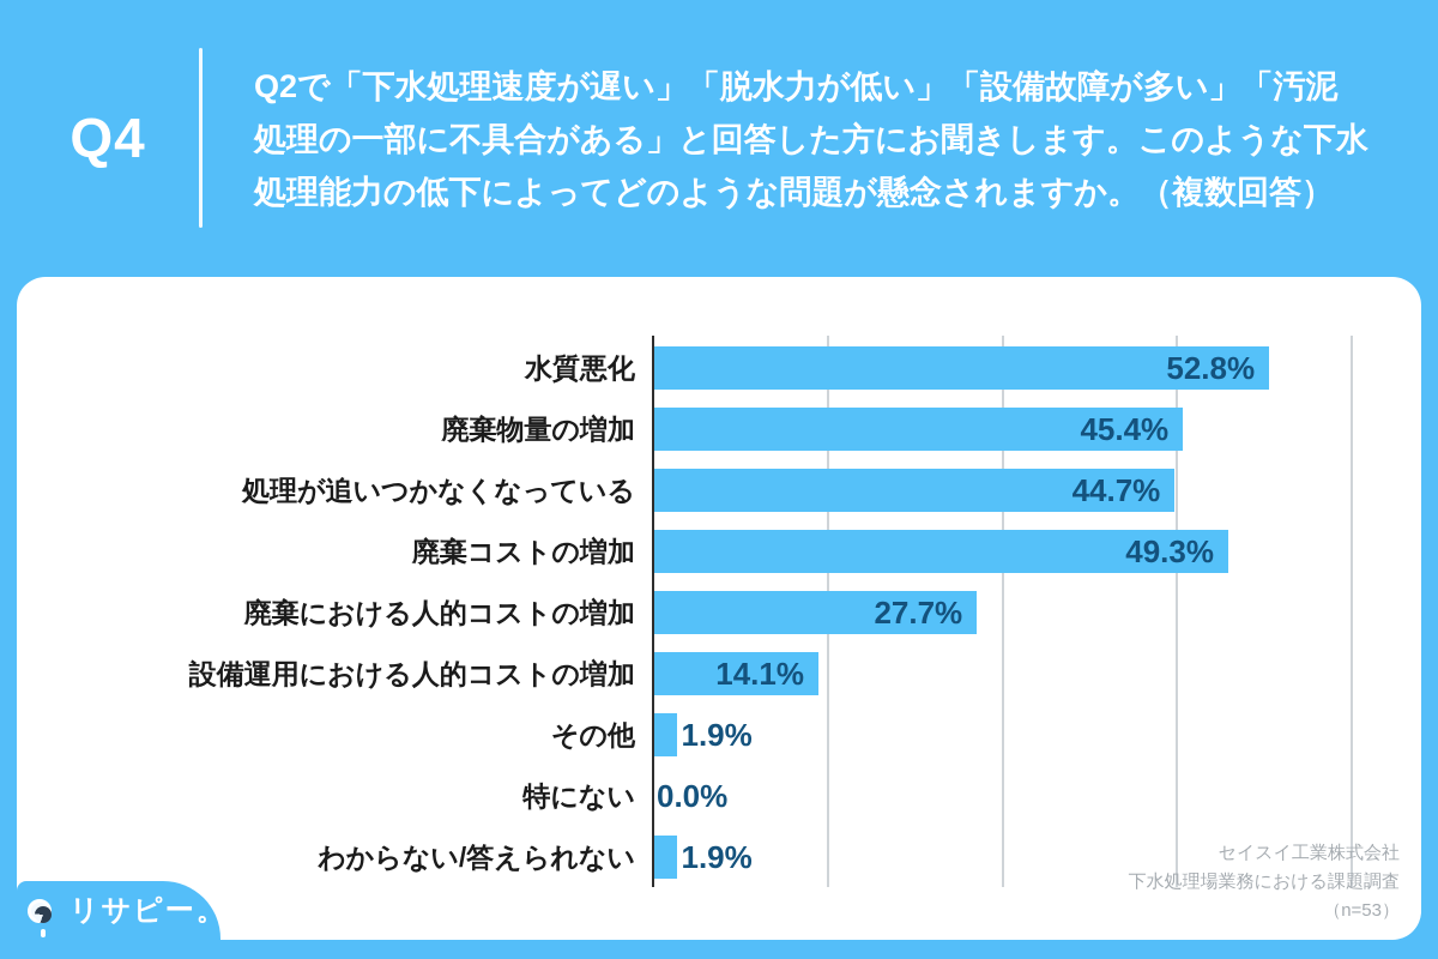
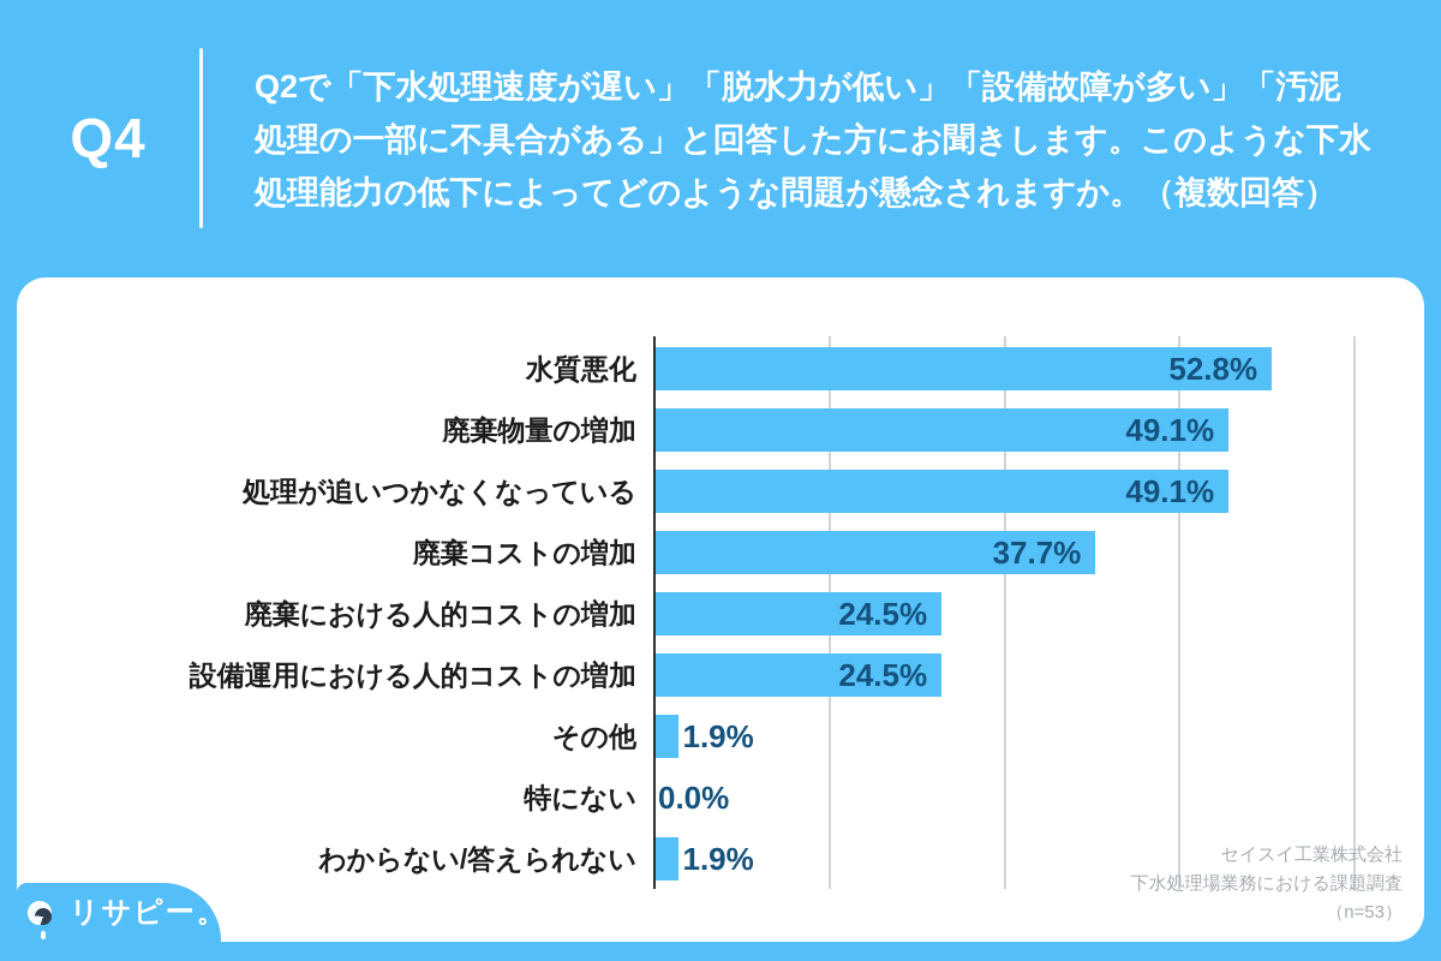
廃棄物量の増加: 45.4% -> 49.1%
処理が追いつかなくなっている: 44.7% -> 49.1%
廃棄コストの増加: 49.3% -> 37.7%
廃棄における人的コストの増加: 27.7% -> 24.5%
設備運用における人的コストの増加: 14.1% -> 24.5%
